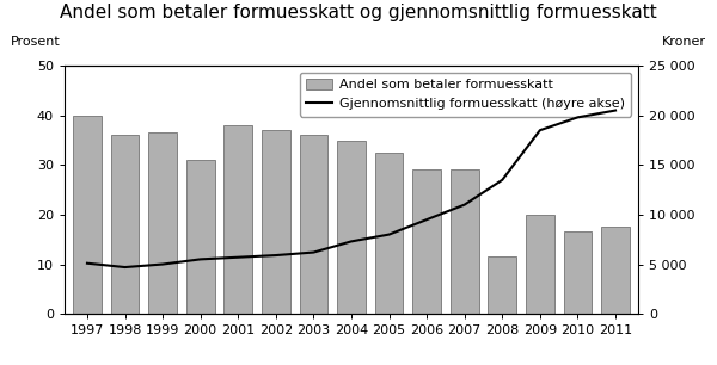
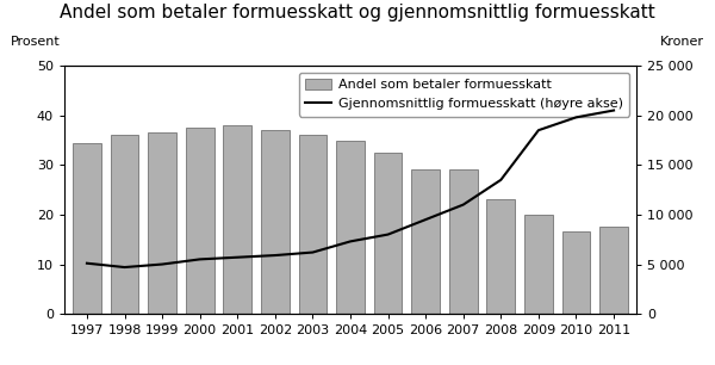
Andel som betaler formuesskatt/1997: 40.0 -> 34.5
Andel som betaler formuesskatt/2000: 31.0 -> 37.5
Andel som betaler formuesskatt/2008: 11.5 -> 23.0
